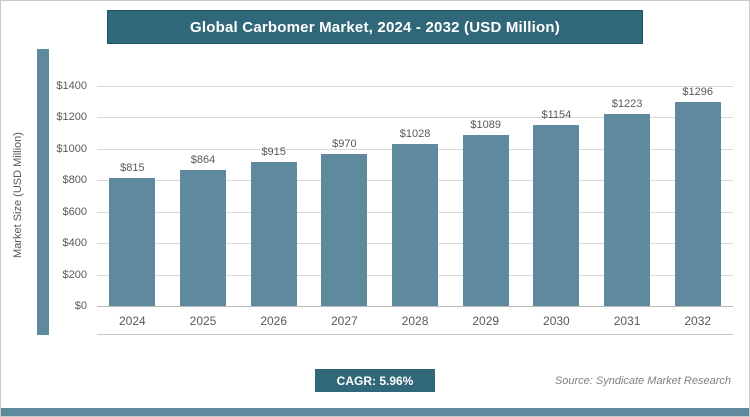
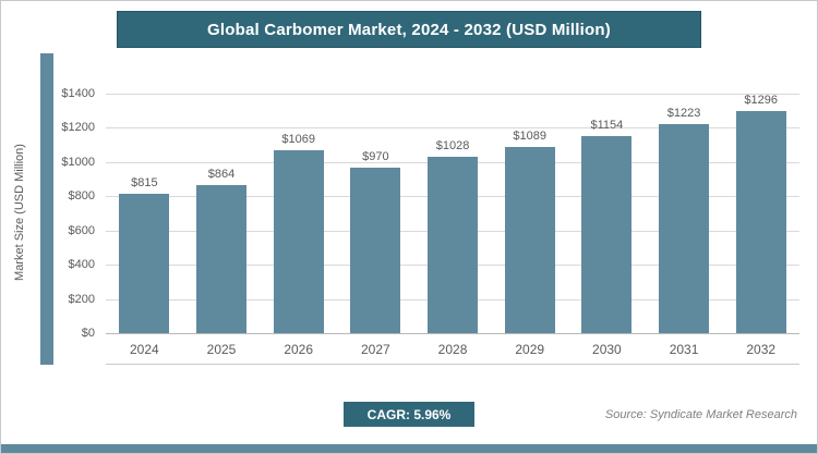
2026: $915 -> $1069
